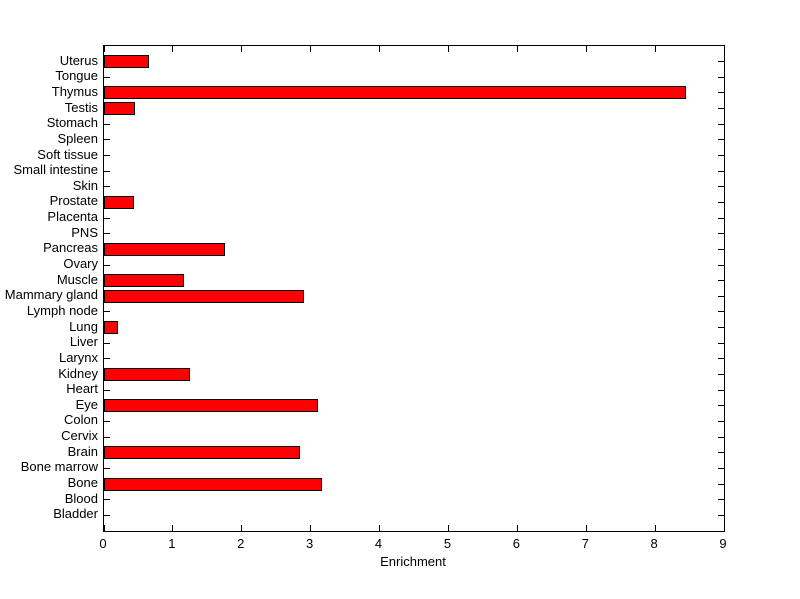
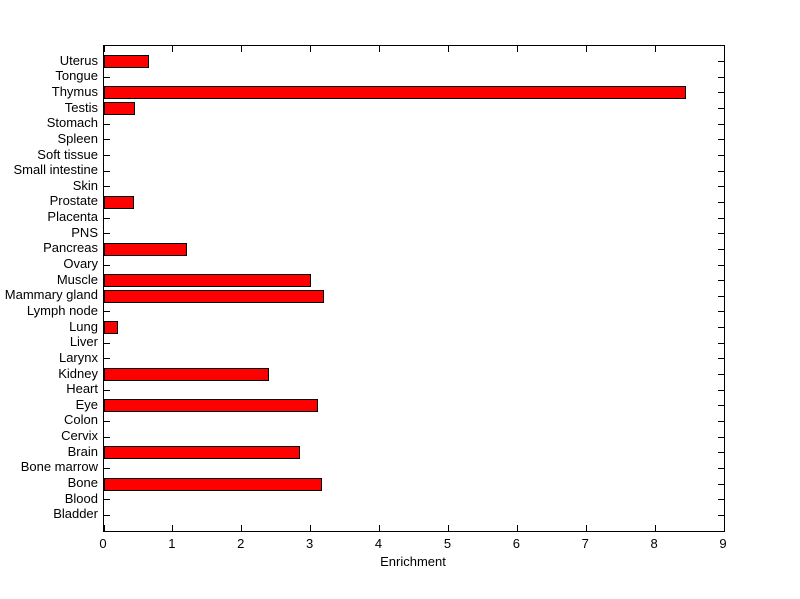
Pancreas: 1.8 -> 1.2
Muscle: 1.2 -> 3.0
Mammary gland: 2.9 -> 3.2
Kidney: 1.2 -> 2.4
